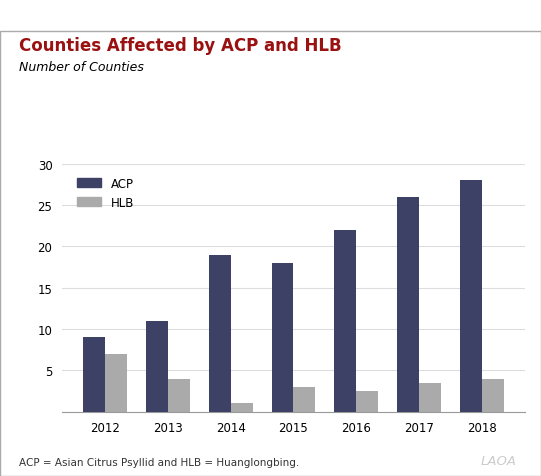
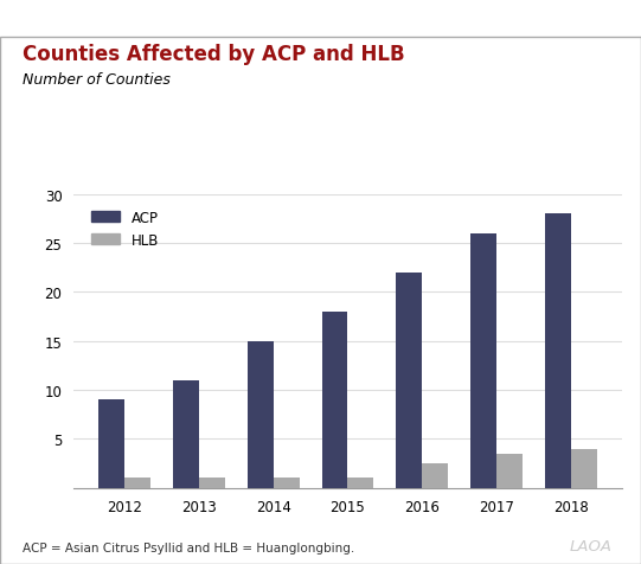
HLB/2012: 7.0 -> 1.0
HLB/2013: 4.0 -> 1.0
ACP/2014: 19 -> 15
HLB/2015: 3.0 -> 1.0
